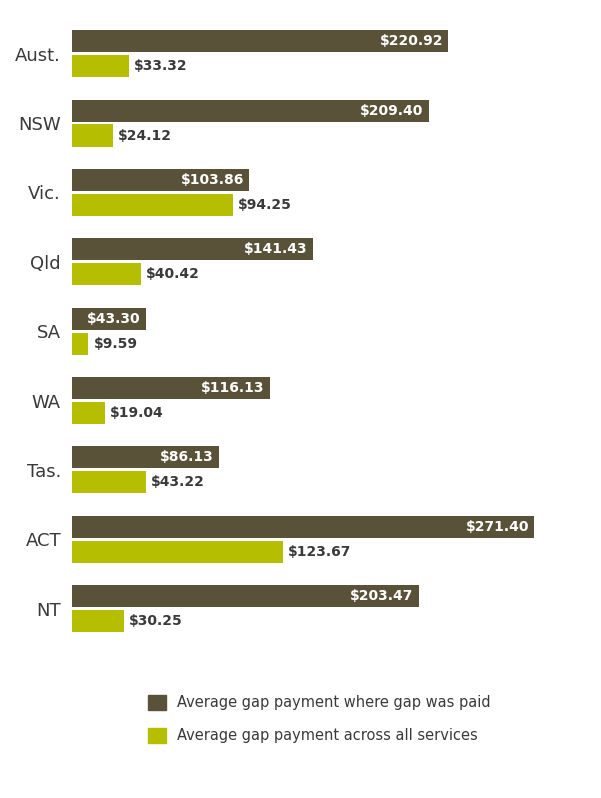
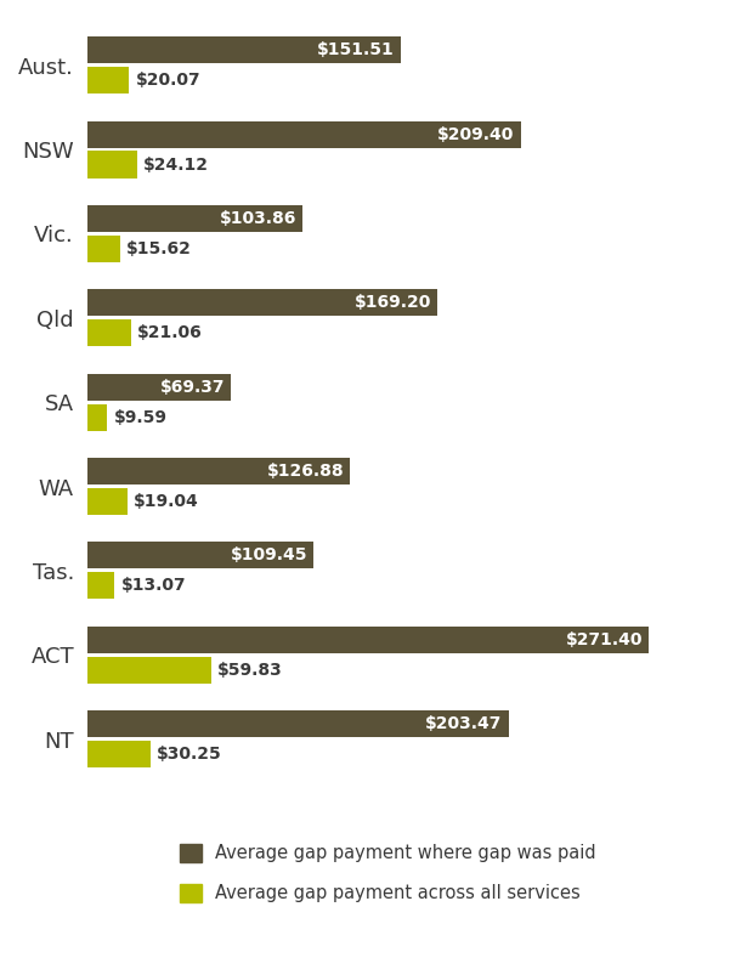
Average gap payment where gap was paid/Aust.: $220.92 -> $151.51
Average gap payment across all services/Aust.: $33.32 -> $20.07
Average gap payment across all services/Vic.: $94.25 -> $15.62
Average gap payment where gap was paid/Qld: $141.43 -> $169.20
Average gap payment across all services/Qld: $40.42 -> $21.06
Average gap payment where gap was paid/SA: $43.30 -> $69.37
Average gap payment where gap was paid/WA: $116.13 -> $126.88
Average gap payment where gap was paid/Tas.: $86.13 -> $109.45
Average gap payment across all services/Tas.: $43.22 -> $13.07
Average gap payment across all services/ACT: $123.67 -> $59.83
